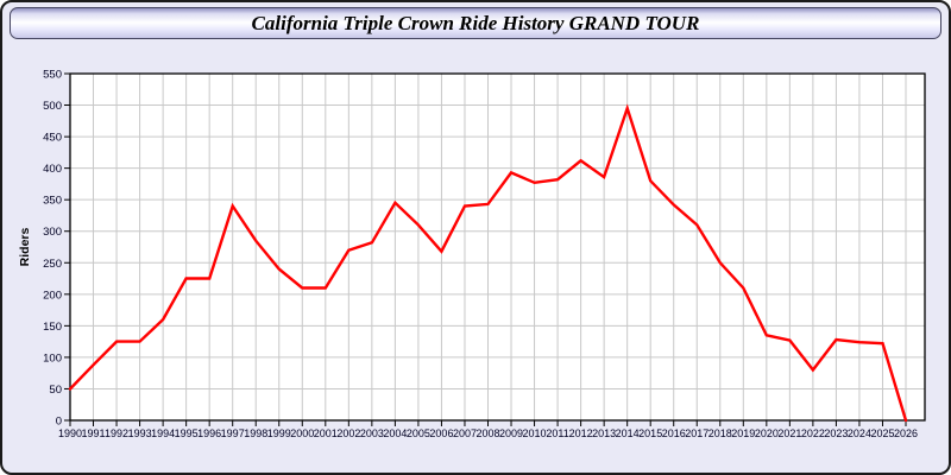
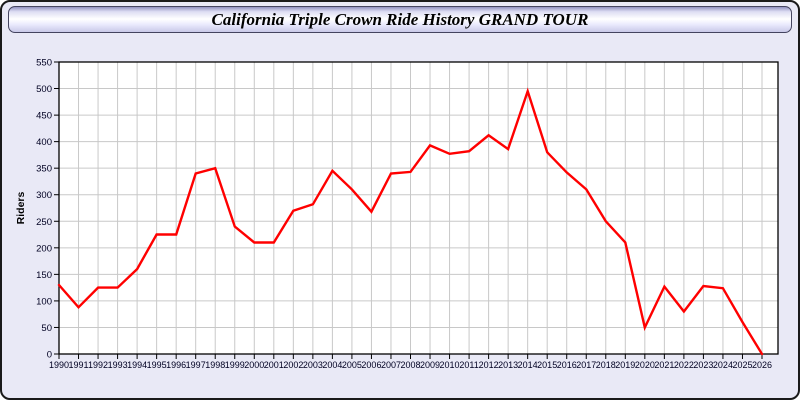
1990: 50 -> 130
1998: 280 -> 350
2020: 140 -> 50
2025: 120 -> 60
